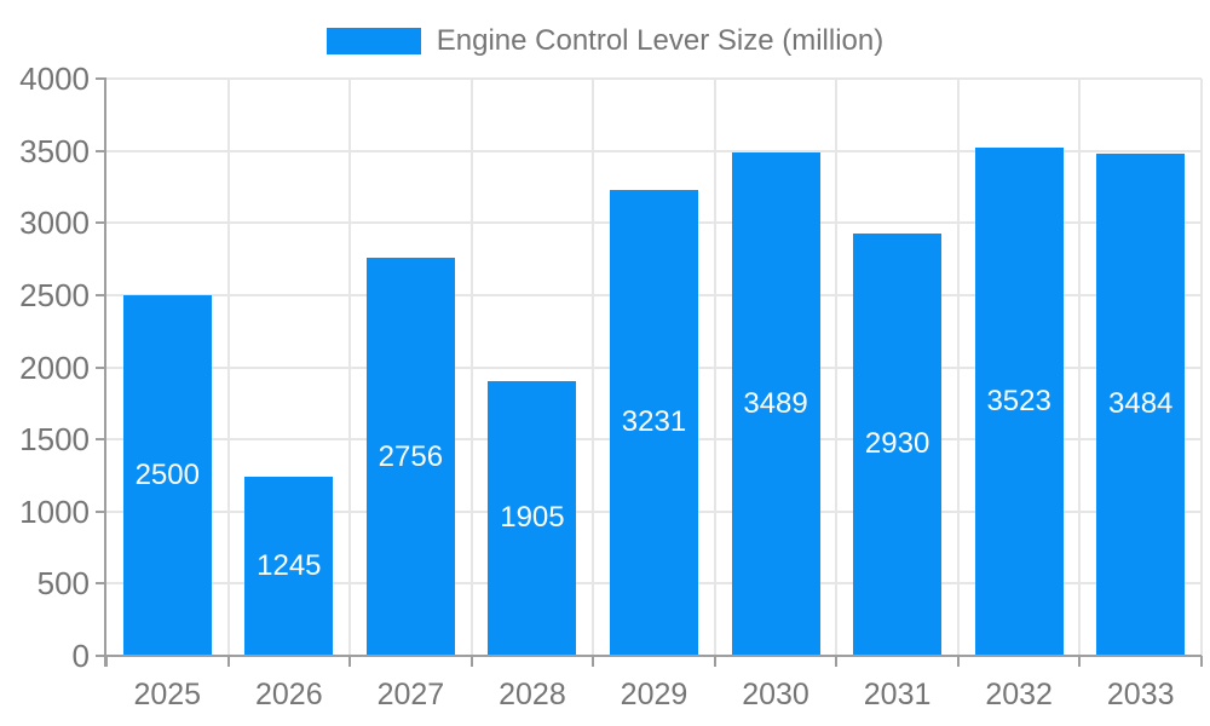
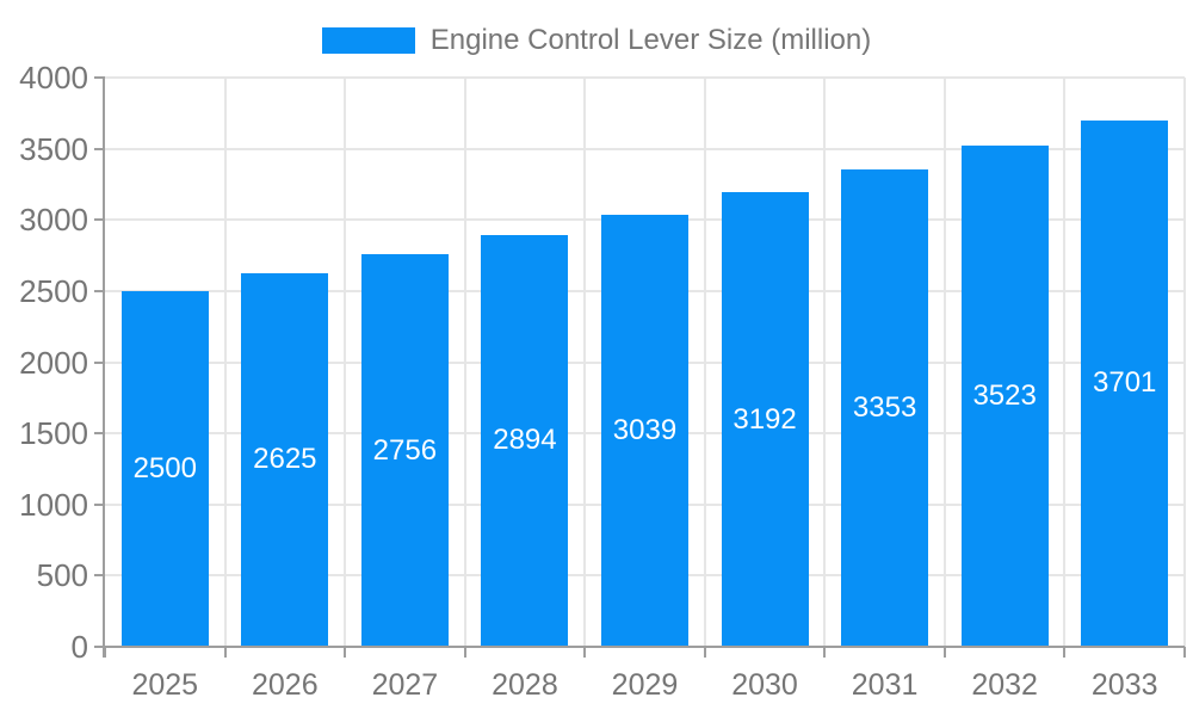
2026: 1245 -> 2625
2028: 1905 -> 2894
2029: 3231 -> 3039
2030: 3489 -> 3192
2031: 2930 -> 3353
2033: 3484 -> 3701
